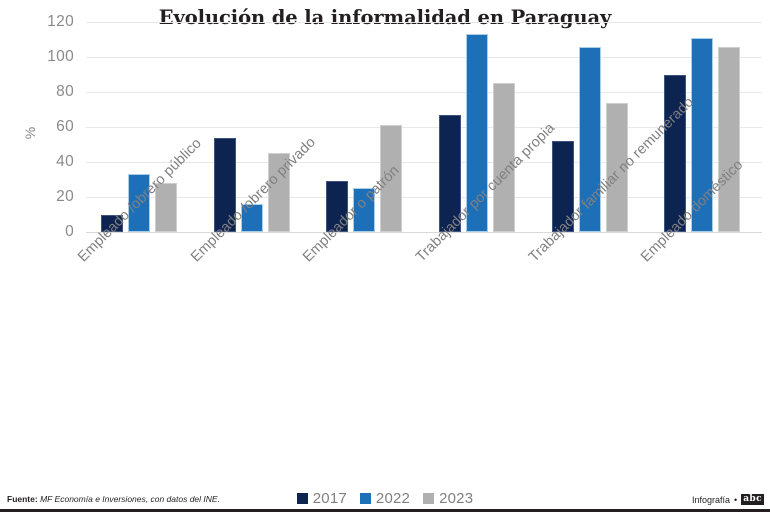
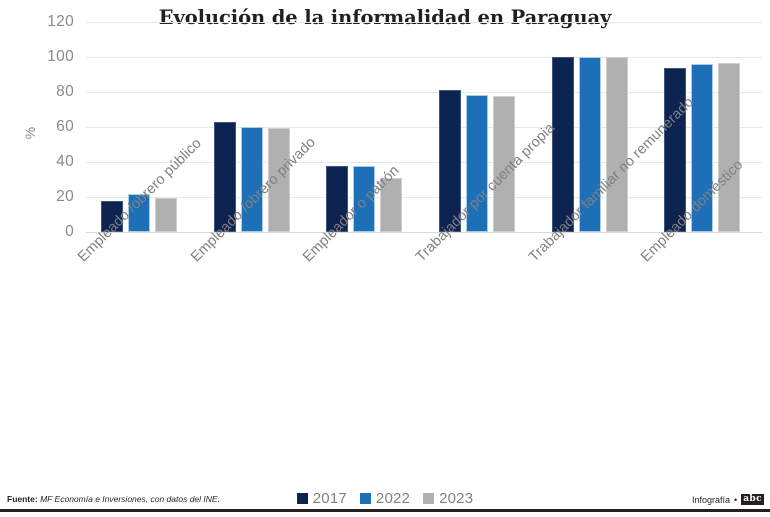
2017/Empleado /obrero público: 10 -> 18
2022/Empleado /obrero público: 33 -> 22
2023/Empleado /obrero público: 28 -> 20
2017/Empleado /obrero privado: 54 -> 63
2022/Empleado /obrero privado: 16 -> 60
2023/Empleado /obrero privado: 45 -> 60
2017/Empleador o patrón: 29 -> 38
2022/Empleador o patrón: 25 -> 38
2023/Empleador o patrón: 61 -> 31
2017/Trabajador por cuenta propia: 67 -> 81
2022/Trabajador por cuenta propia: 113 -> 78
2023/Trabajador por cuenta propia: 85 -> 78
2017/Trabajador familiar no remunerado: 52 -> 100
2022/Trabajador familiar no remunerado: 106 -> 100
2023/Trabajador familiar no remunerado: 74 -> 100
2017/Empleado doméstico: 90 -> 94
2022/Empleado doméstico: 111 -> 96
2023/Empleado doméstico: 106 -> 96
